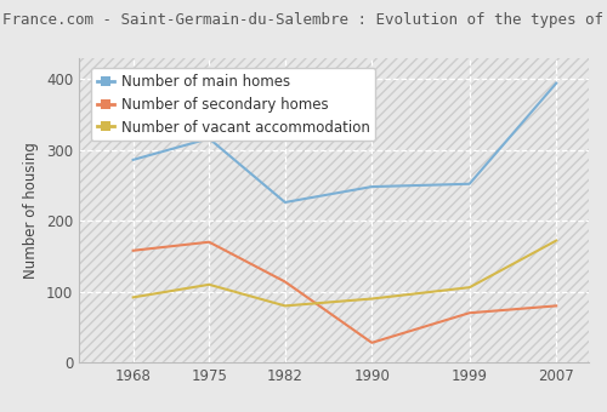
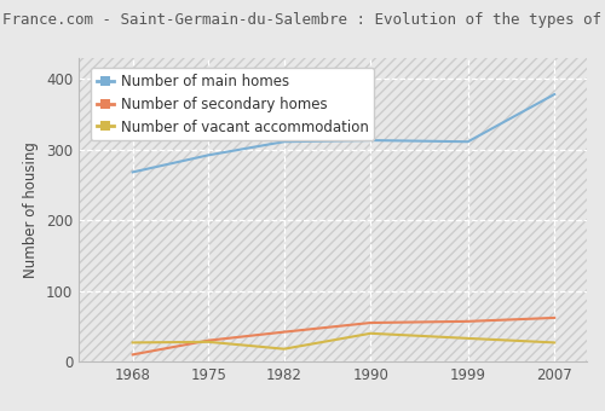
Number of main homes/1968: 286 -> 268
Number of secondary homes/1968: 158 -> 10
Number of vacant accommodation/1968: 92 -> 27
Number of main homes/1975: 316 -> 292
Number of secondary homes/1975: 170 -> 30
Number of vacant accommodation/1975: 110 -> 28
Number of main homes/1982: 226 -> 311
Number of secondary homes/1982: 114 -> 42
Number of vacant accommodation/1982: 80 -> 18
Number of main homes/1990: 248 -> 313
Number of secondary homes/1990: 28 -> 55
Number of vacant accommodation/1990: 90 -> 40
Number of main homes/1999: 252 -> 311
Number of secondary homes/1999: 70 -> 57
Number of vacant accommodation/1999: 106 -> 33
Number of main homes/2007: 394 -> 378
Number of secondary homes/2007: 80 -> 62
Number of vacant accommodation/2007: 172 -> 27
